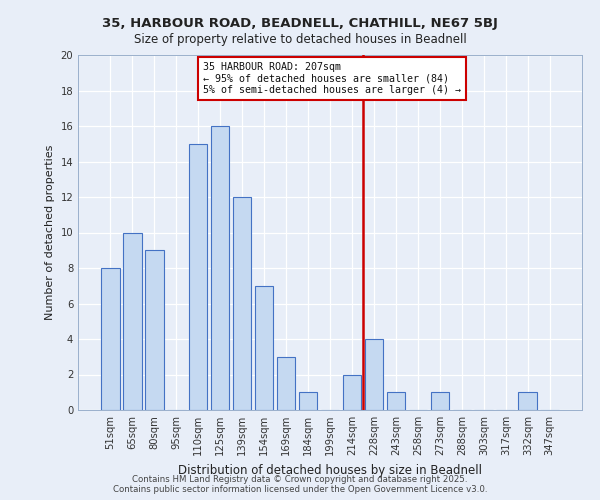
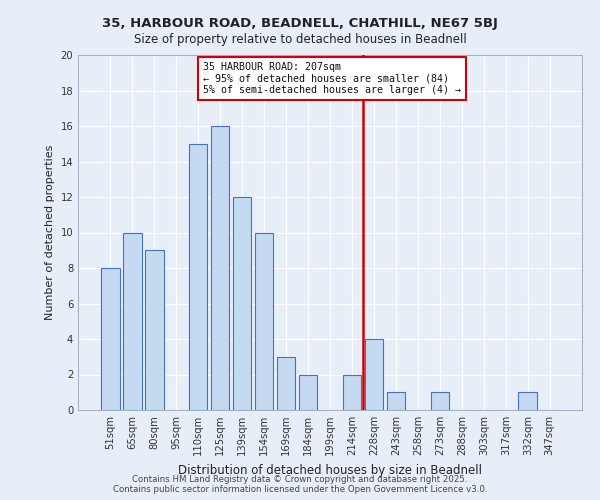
154sqm: 7 -> 10
184sqm: 1 -> 2
